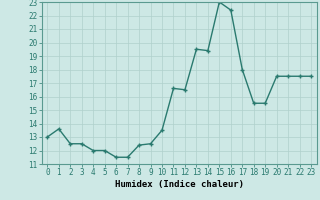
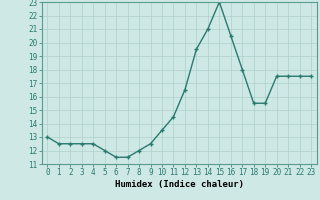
1: 13.6 -> 12.5
4: 12.0 -> 12.5
8: 12.4 -> 12.0
11: 16.6 -> 14.5
14: 19.4 -> 21.0
16: 22.4 -> 20.5
